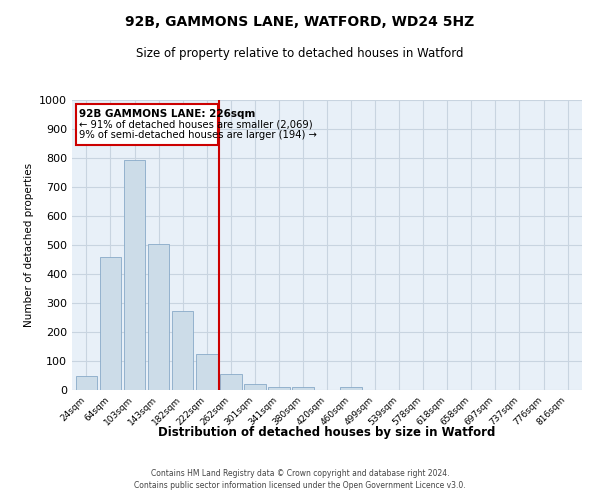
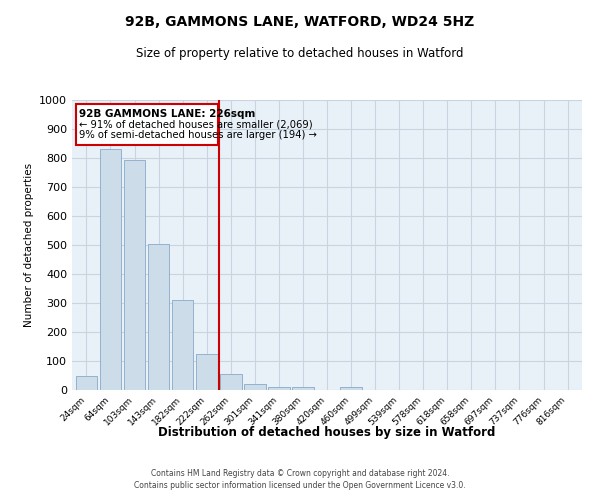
64sqm: 457 -> 830
182sqm: 273 -> 310
